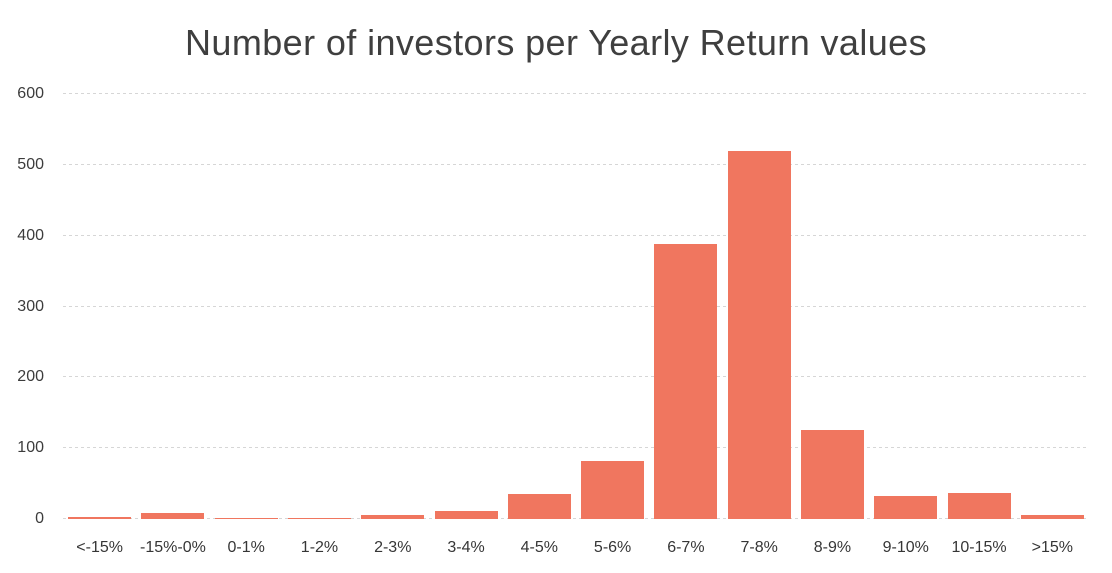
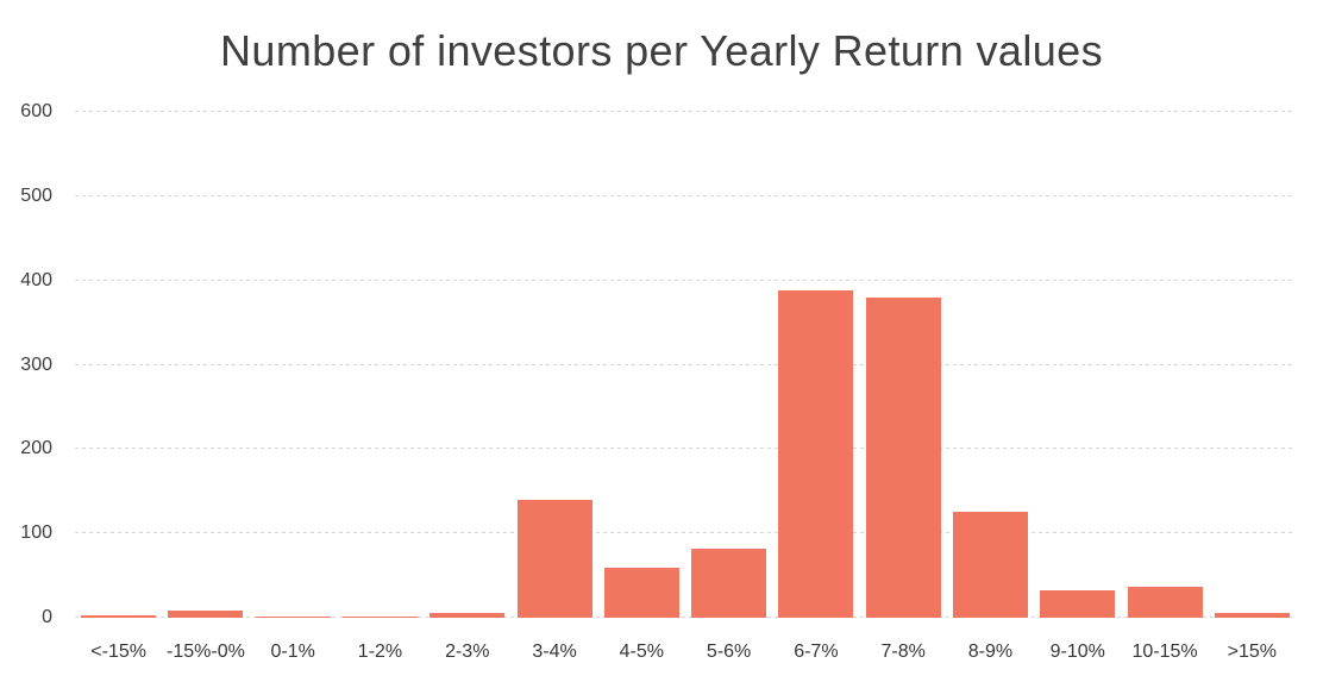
3-4%: 10 -> 140
4-5%: 40 -> 60
7-8%: 520 -> 380
